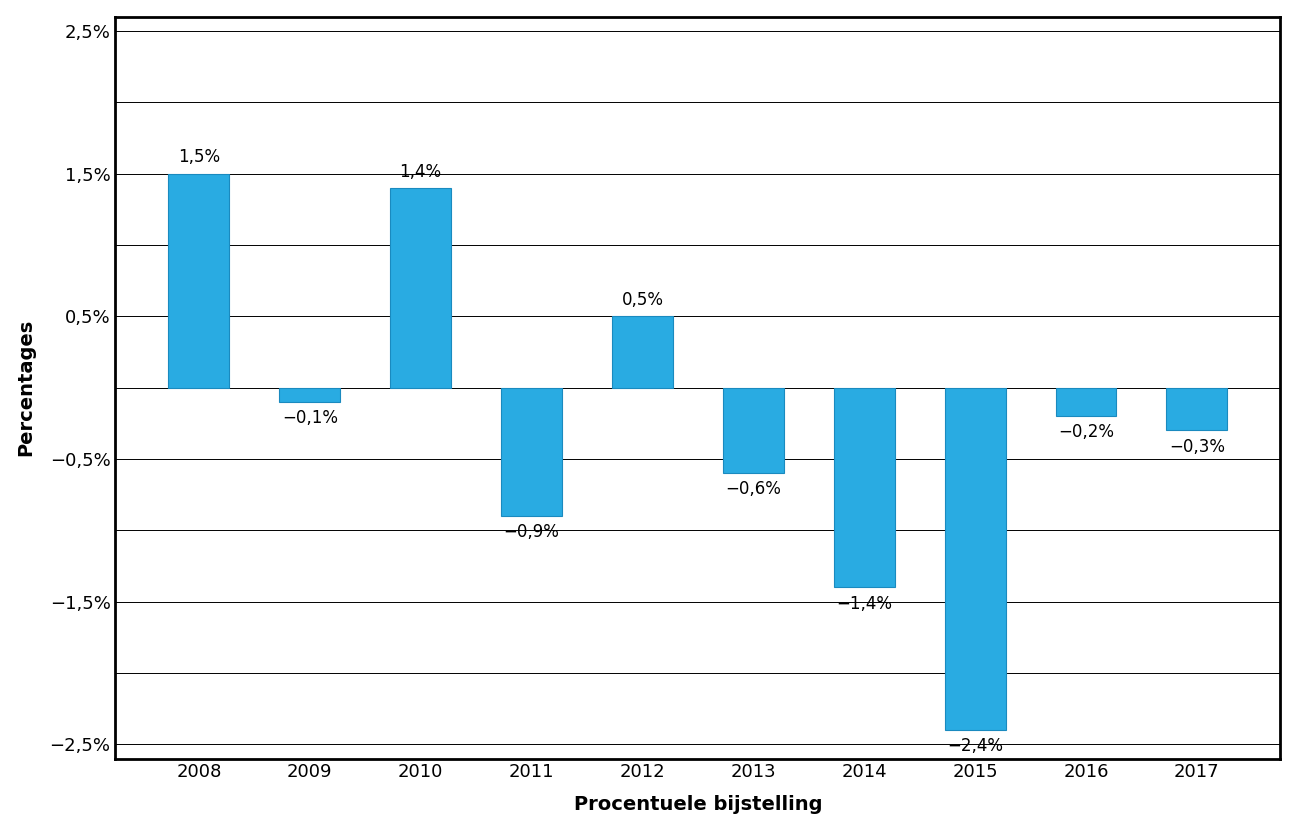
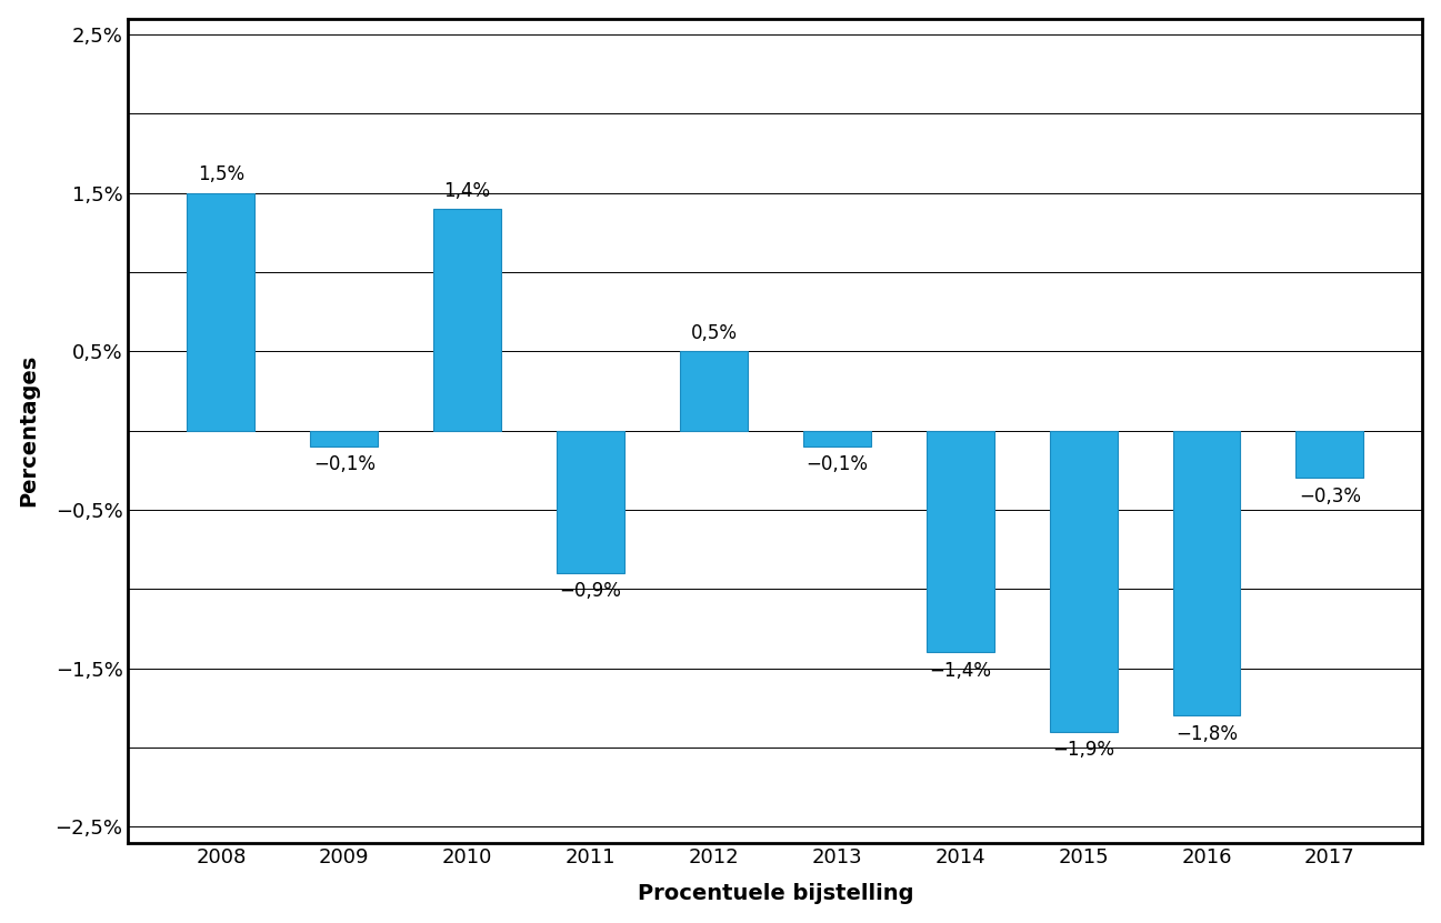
2013: −0,6% -> −0,1%
2015: −2,4% -> −1,9%
2016: −0,2% -> −1,8%
